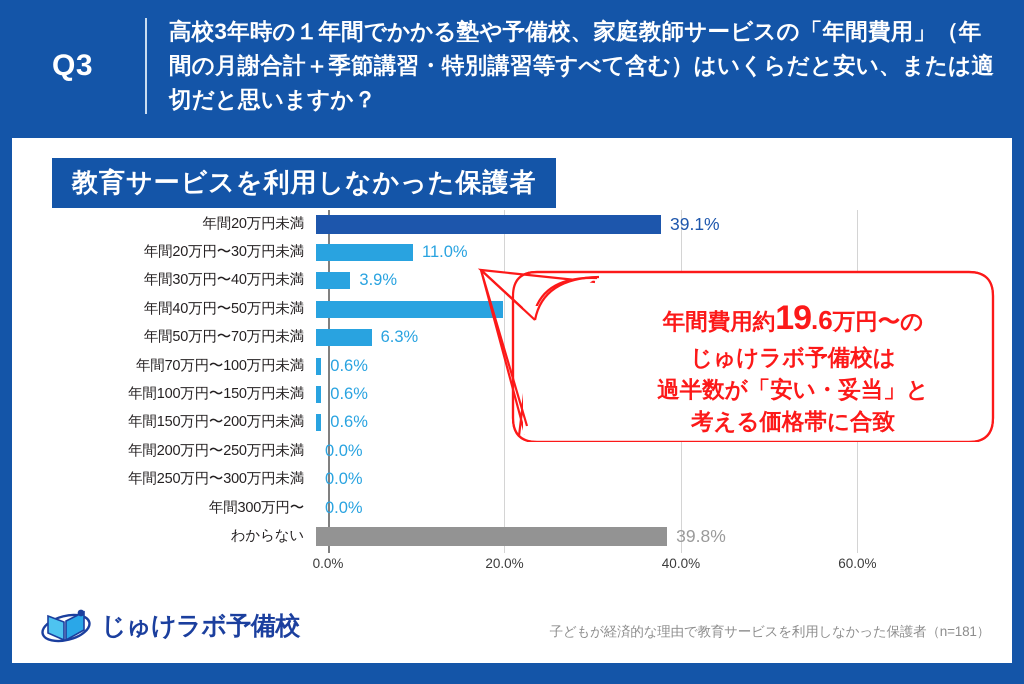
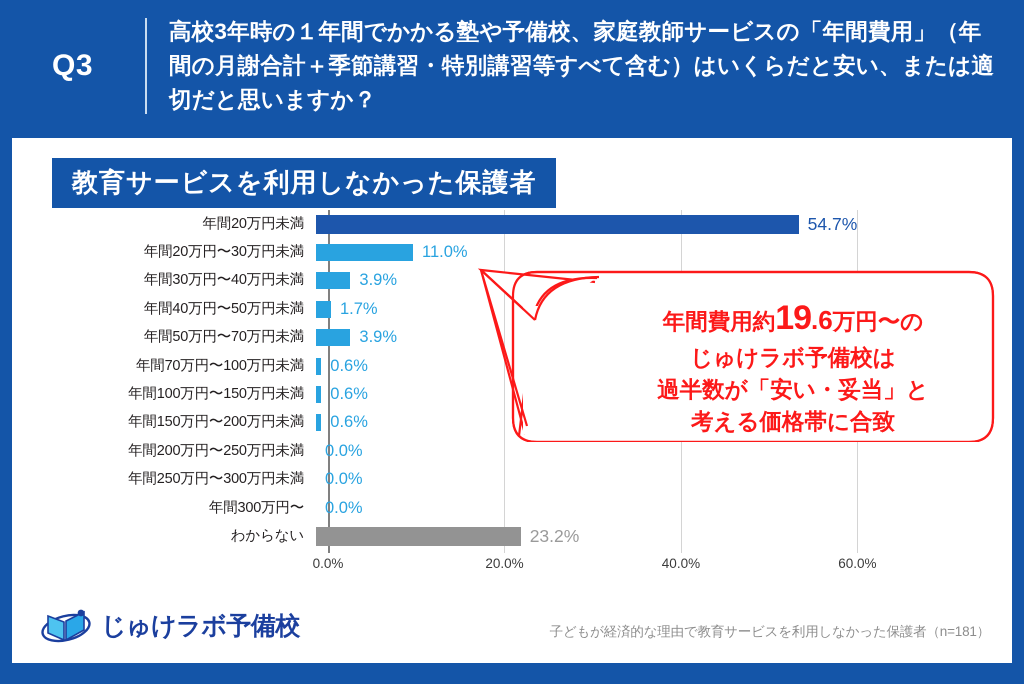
年間20万円未満: 39.1% -> 54.7%
年間40万円〜50万円未満: 21.2% -> 1.7%
年間50万円〜70万円未満: 6.3% -> 3.9%
わからない: 39.8% -> 23.2%
